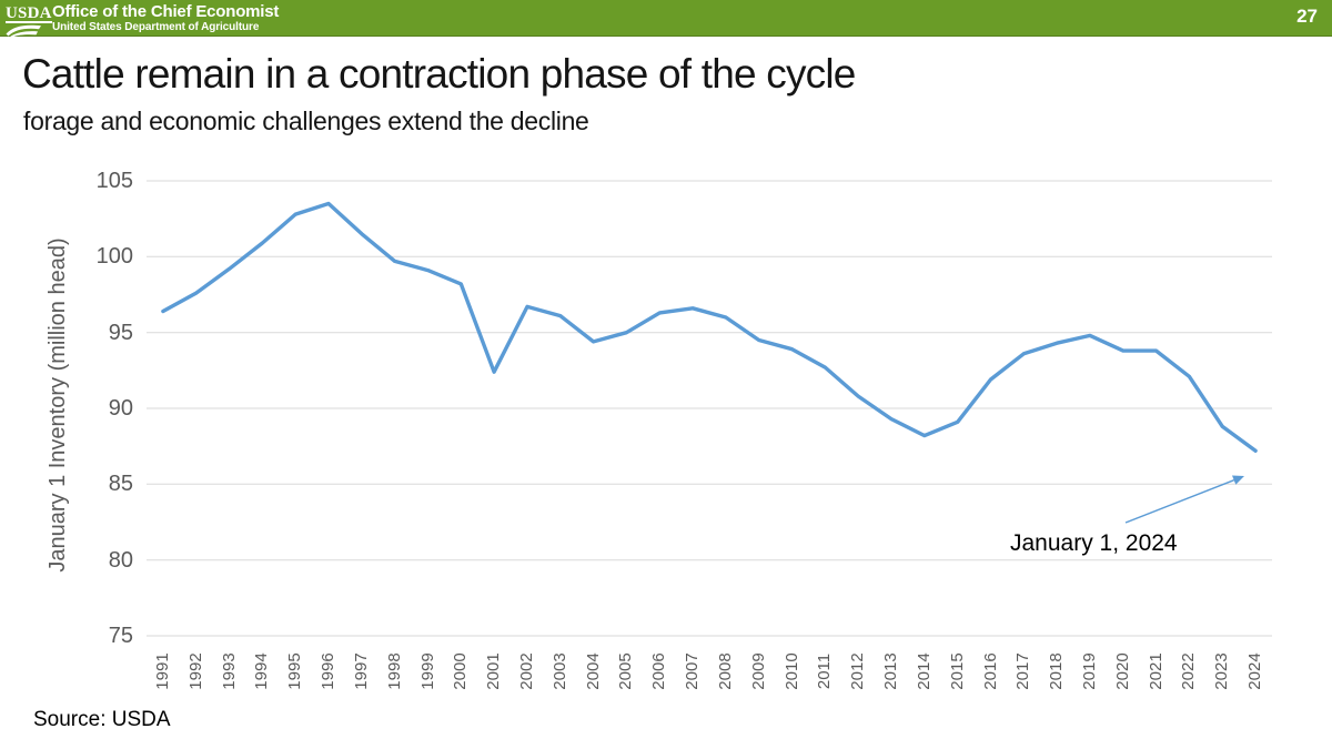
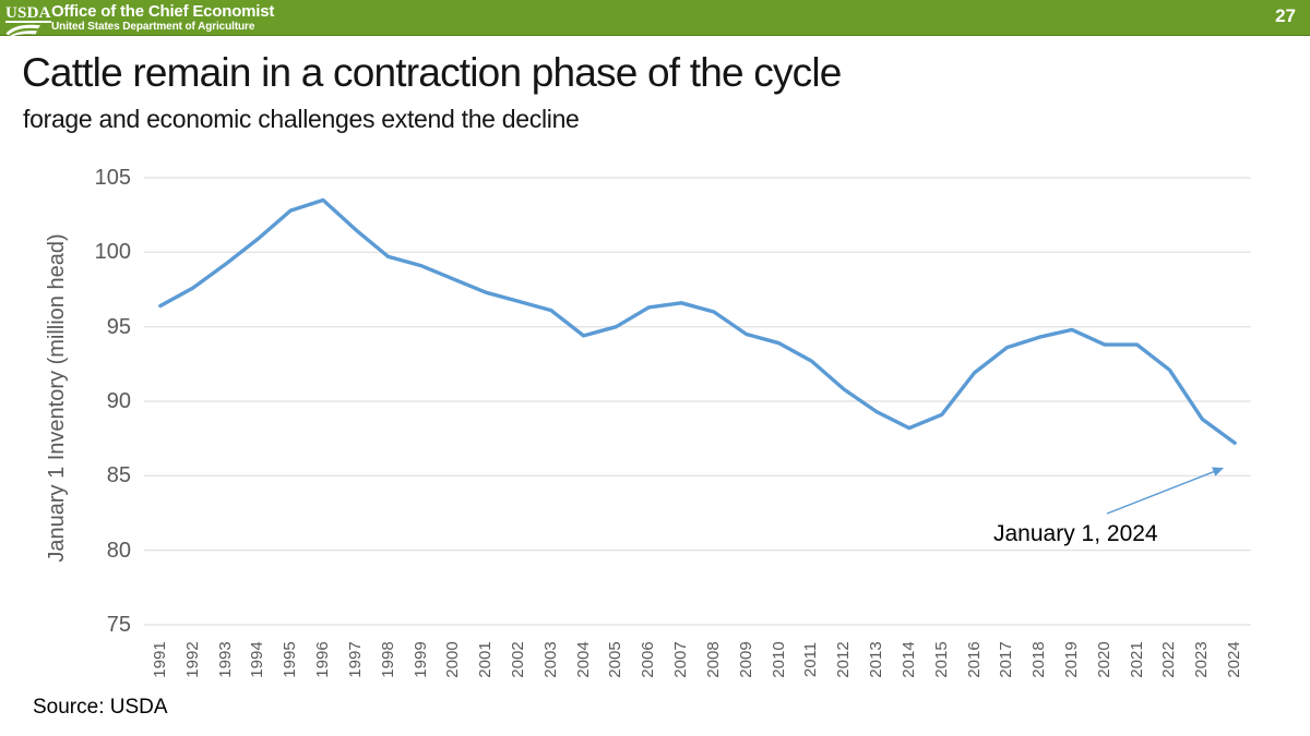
2001: 92.4 -> 97.3
